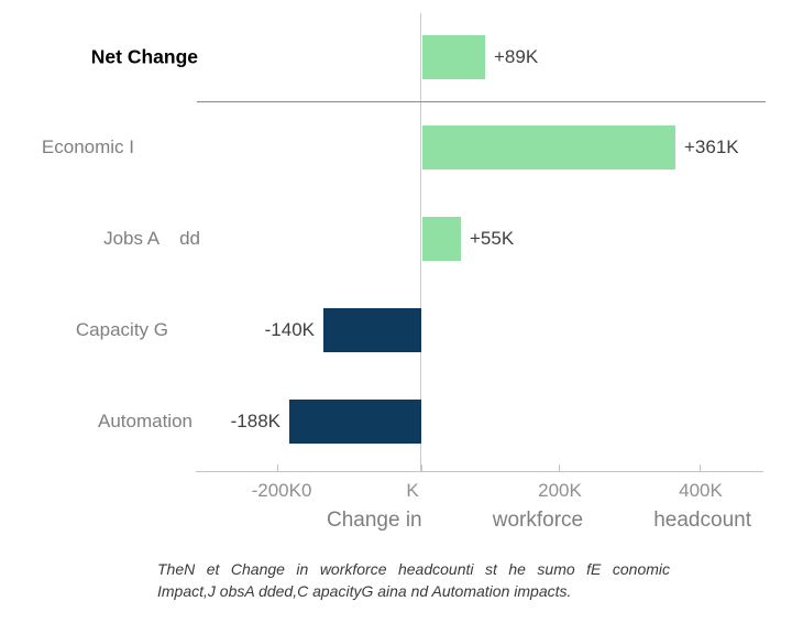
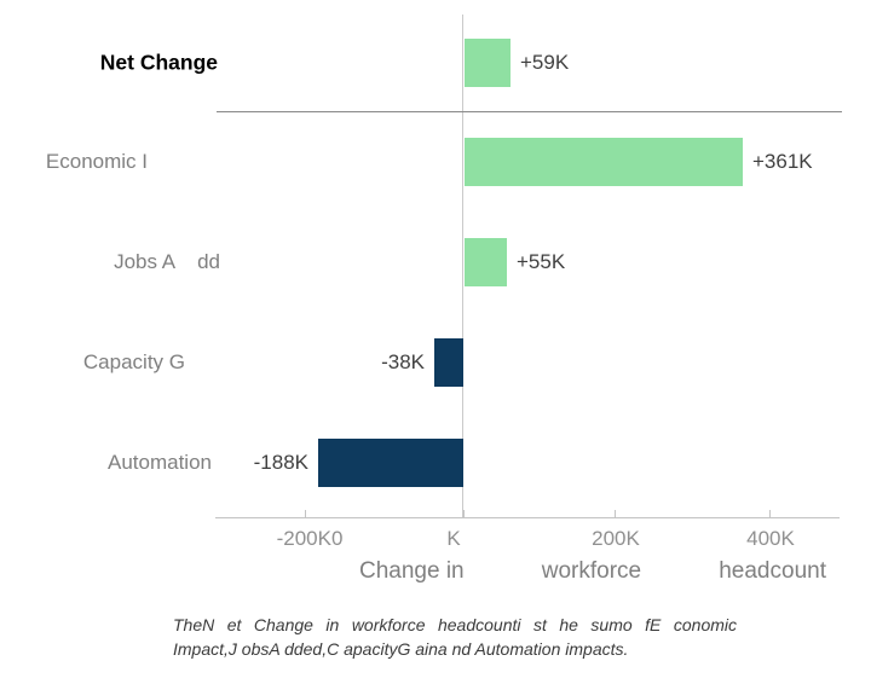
Net Change: +89K -> +59K
Capacity G: -140K -> -38K
